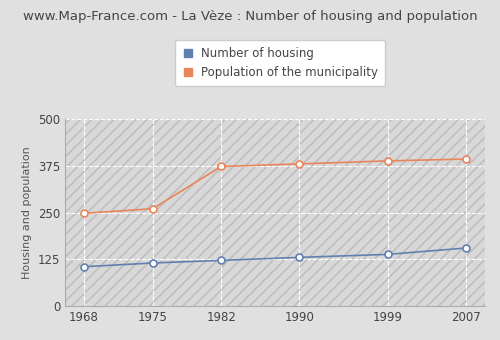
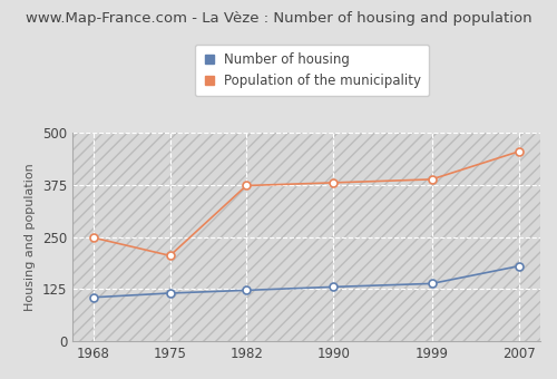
Population of the municipality/1975: 260 -> 205
Number of housing/2007: 155 -> 180
Population of the municipality/2007: 393 -> 455
